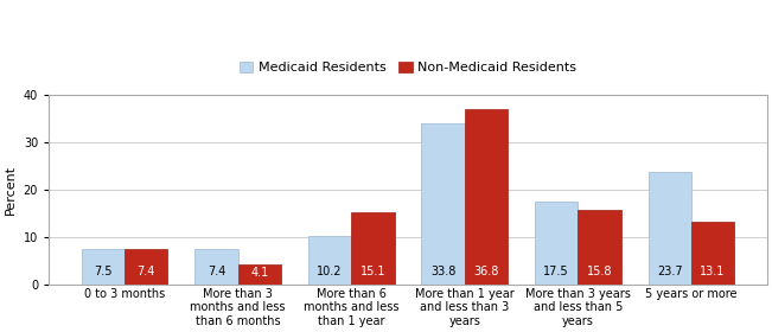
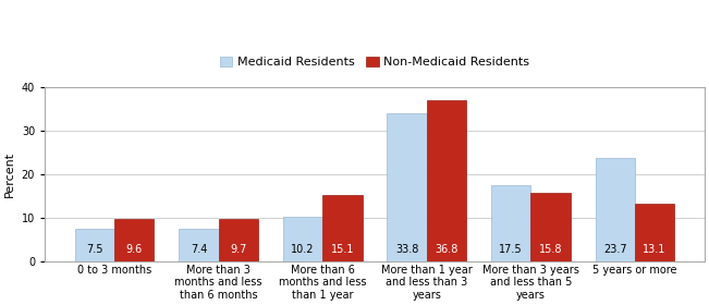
Non-Medicaid Residents/0 to 3 months: 7.4 -> 9.6
Non-Medicaid Residents/More than 3 months and less than 6 months: 4.1 -> 9.7
